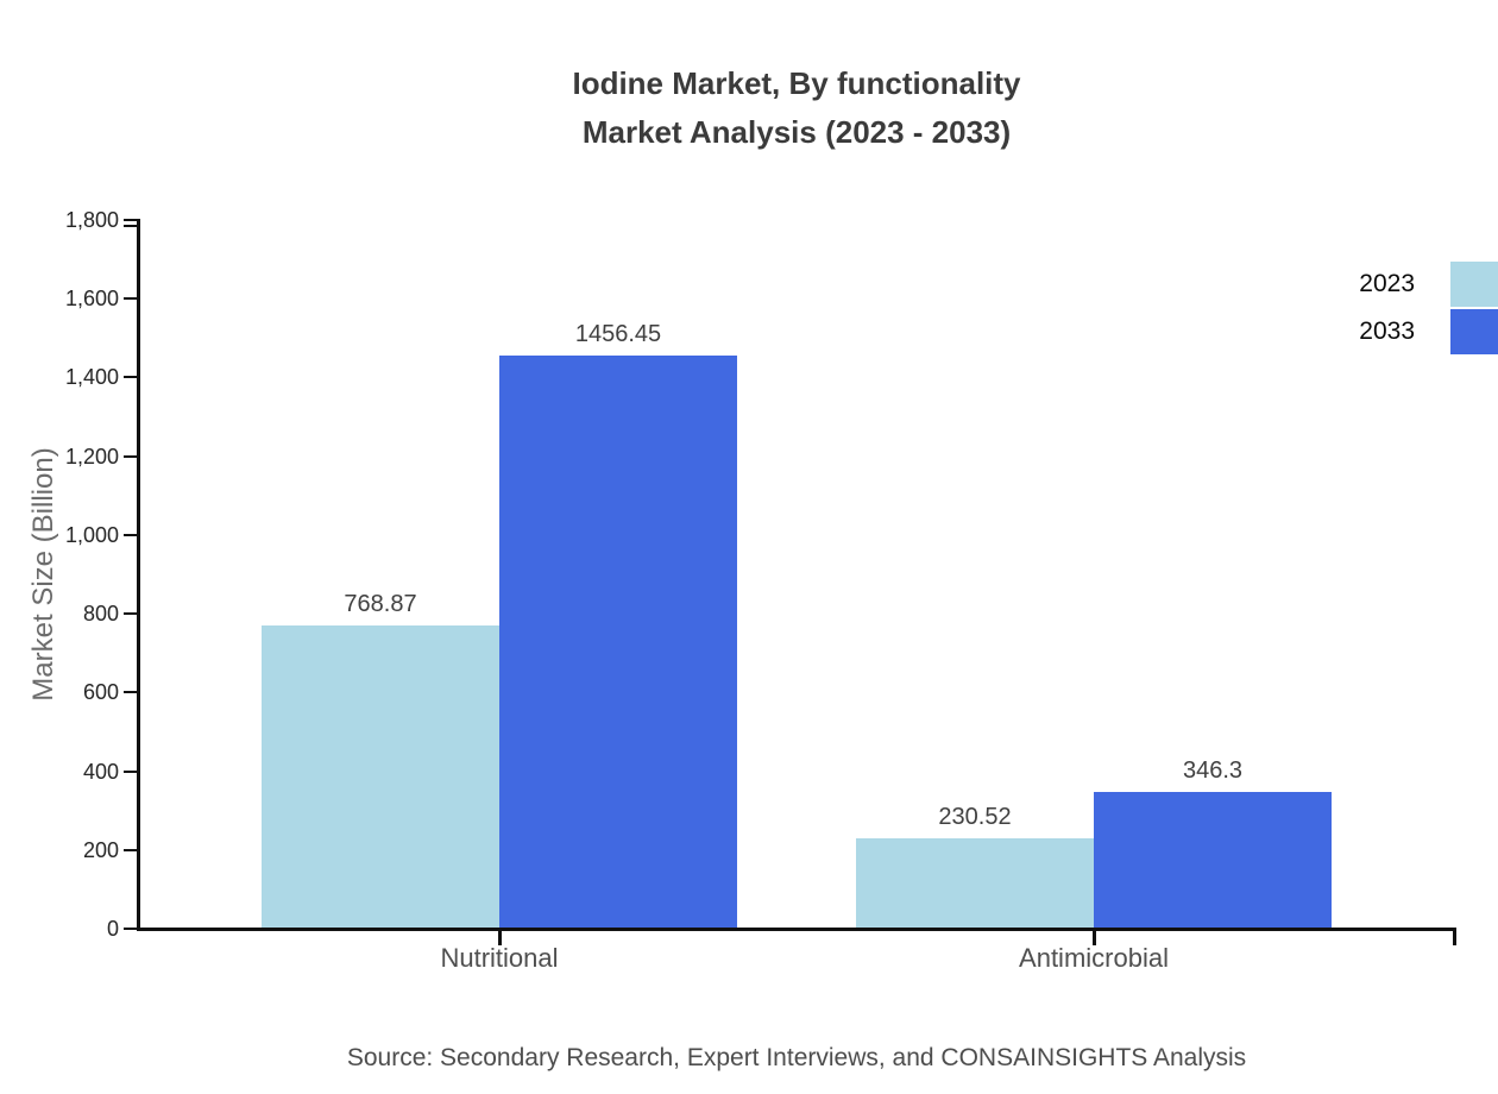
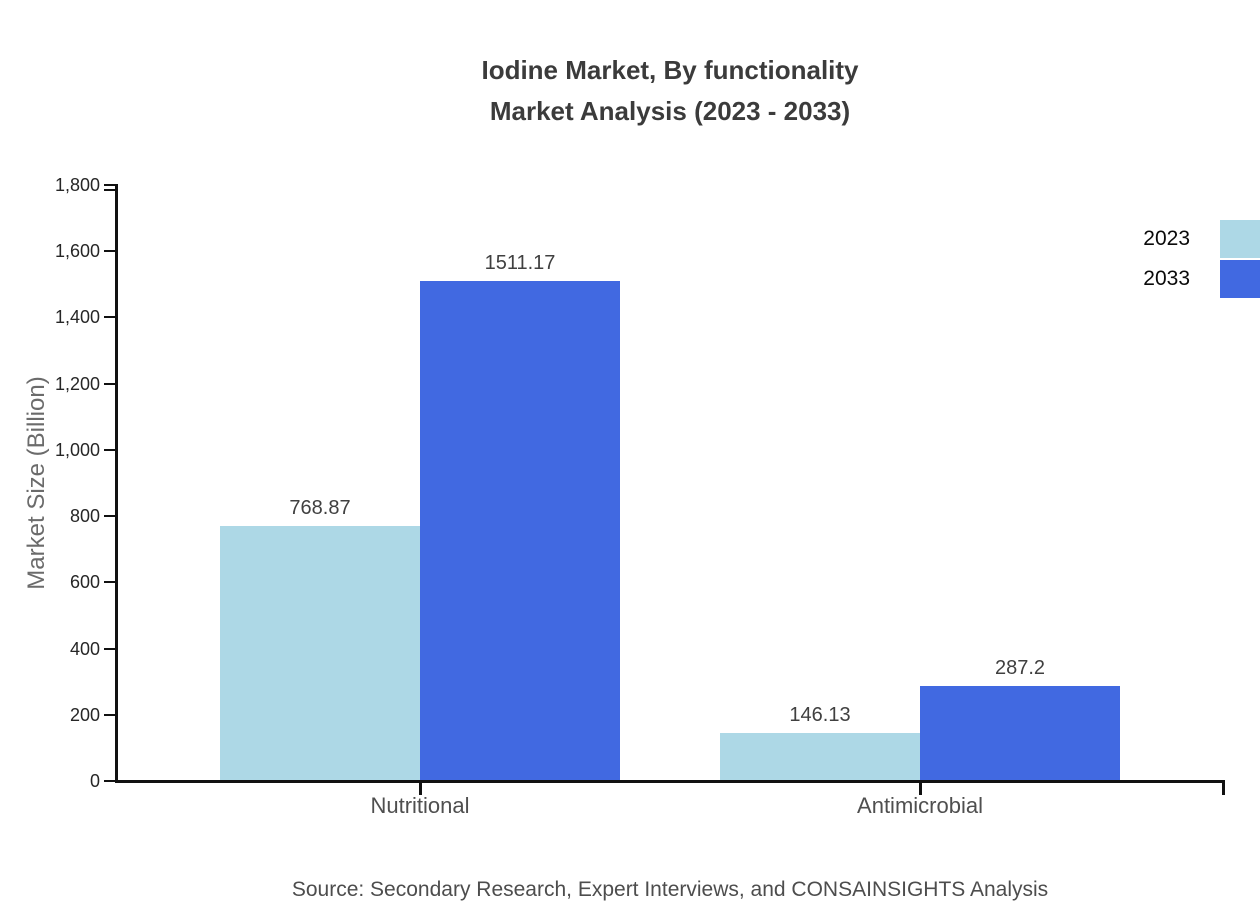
2033/Nutritional: 1456.45 -> 1511.17
2023/Antimicrobial: 230.52 -> 146.13
2033/Antimicrobial: 346.3 -> 287.2
